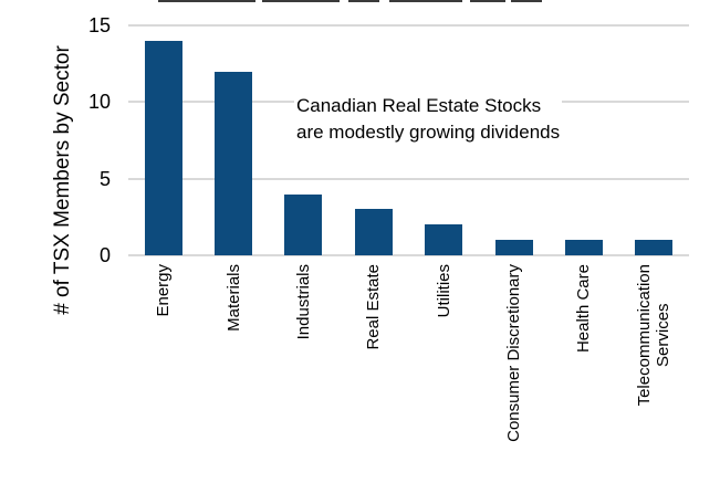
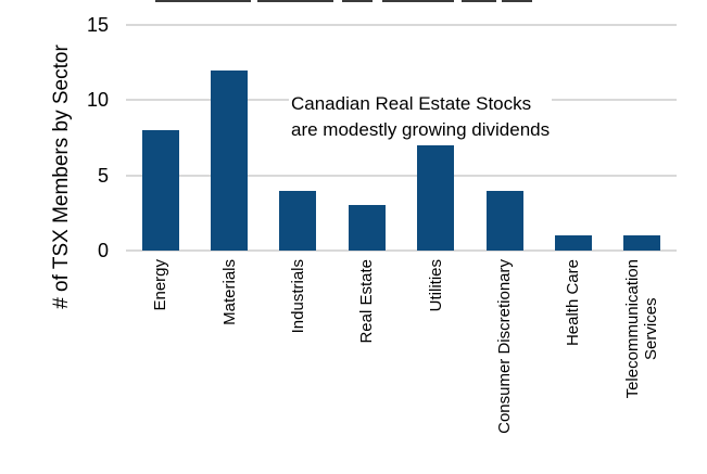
Energy: 14 -> 8
Utilities: 2 -> 7
Consumer Discretionary: 1 -> 4
